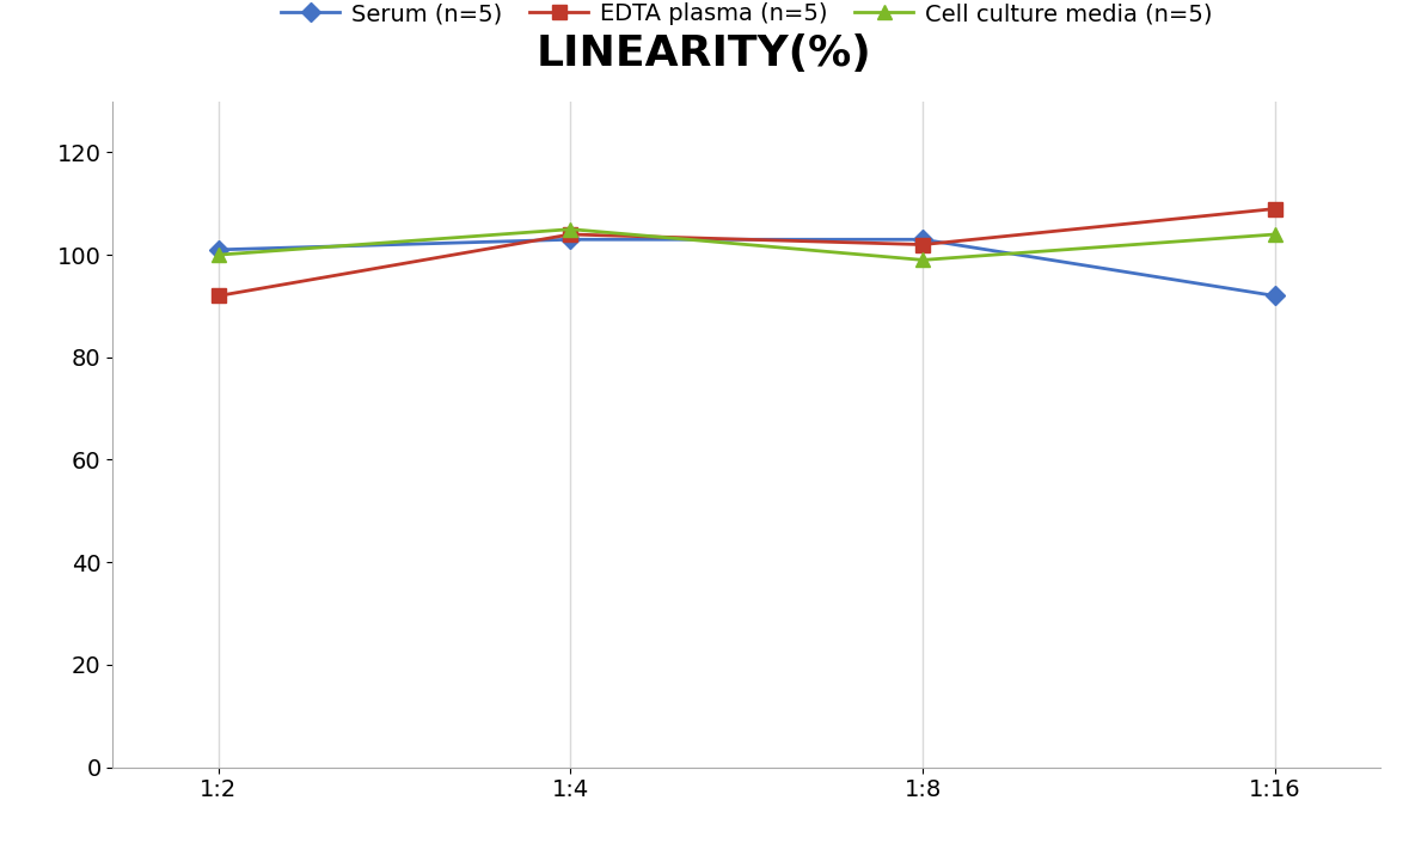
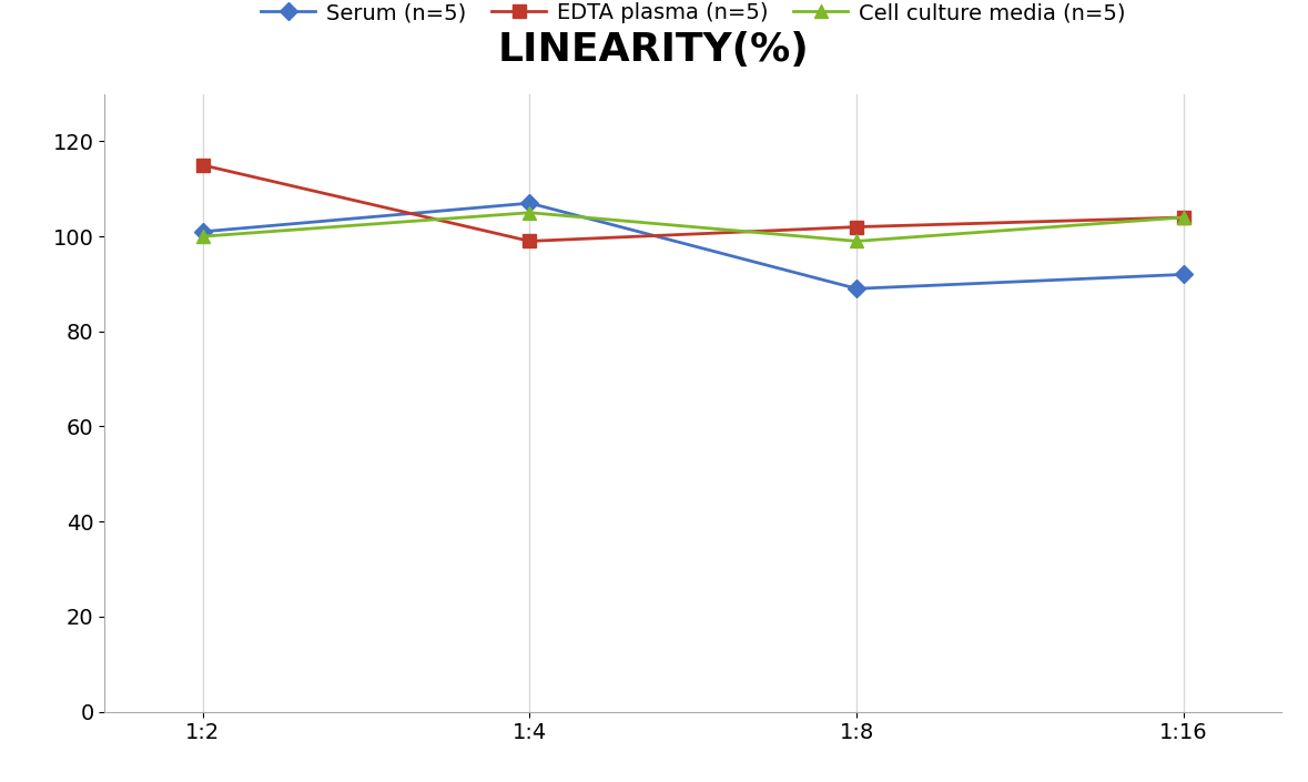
EDTA plasma (n=5)/1:2: 92 -> 115
Serum (n=5)/1:4: 103 -> 107
EDTA plasma (n=5)/1:4: 104 -> 99
Serum (n=5)/1:8: 103 -> 89
EDTA plasma (n=5)/1:16: 109 -> 104
